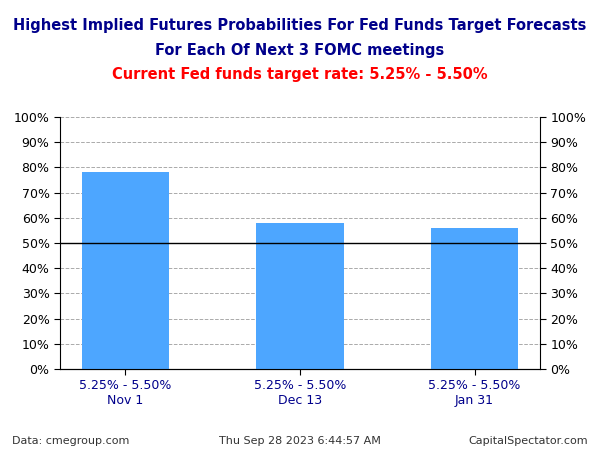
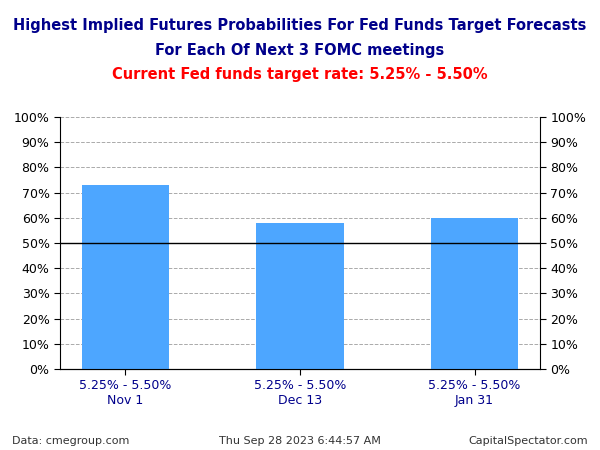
5.25% - 5.50% Nov 1: 78% -> 73%
5.25% - 5.50% Jan 31: 56% -> 60%
